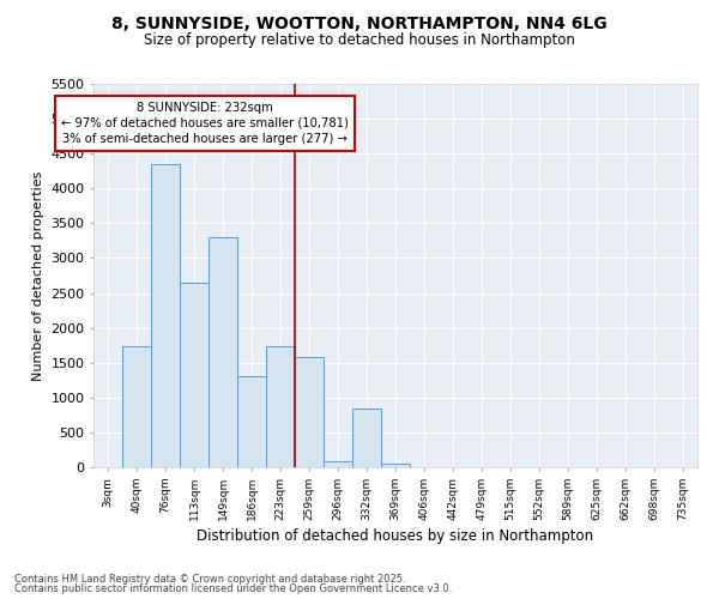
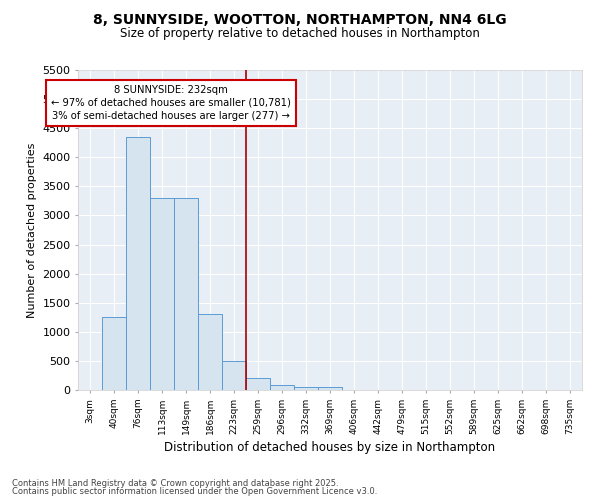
40sqm: 1740 -> 1250
113sqm: 2640 -> 3300
223sqm: 1740 -> 500
259sqm: 1580 -> 200
332sqm: 840 -> 50
